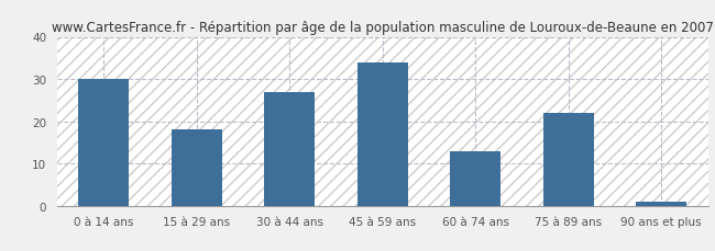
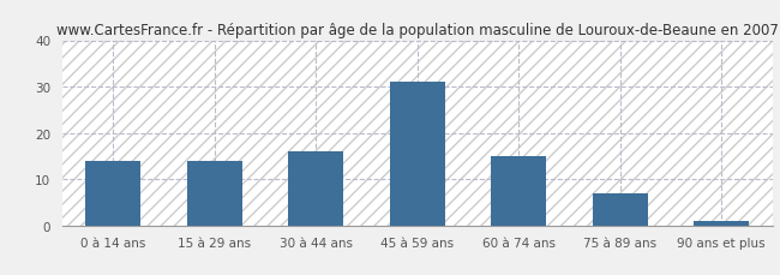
0 à 14 ans: 30 -> 14
15 à 29 ans: 18 -> 14
30 à 44 ans: 27 -> 16
45 à 59 ans: 34 -> 31
60 à 74 ans: 13 -> 15
75 à 89 ans: 22 -> 7
